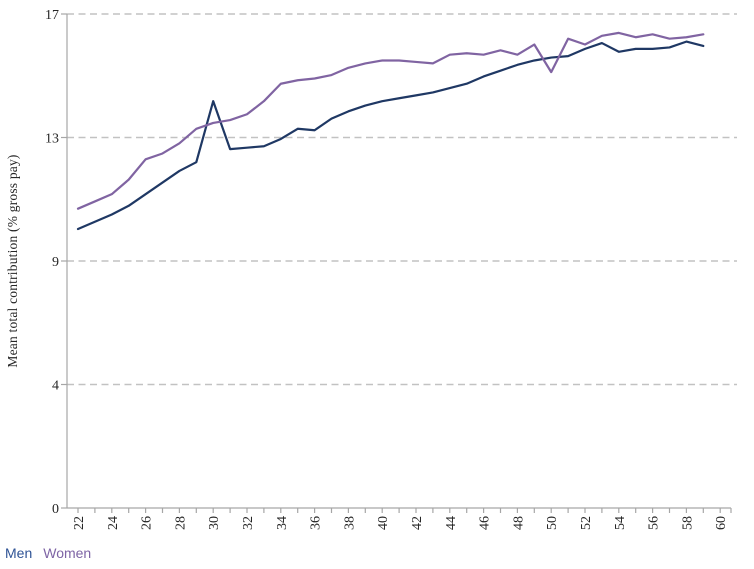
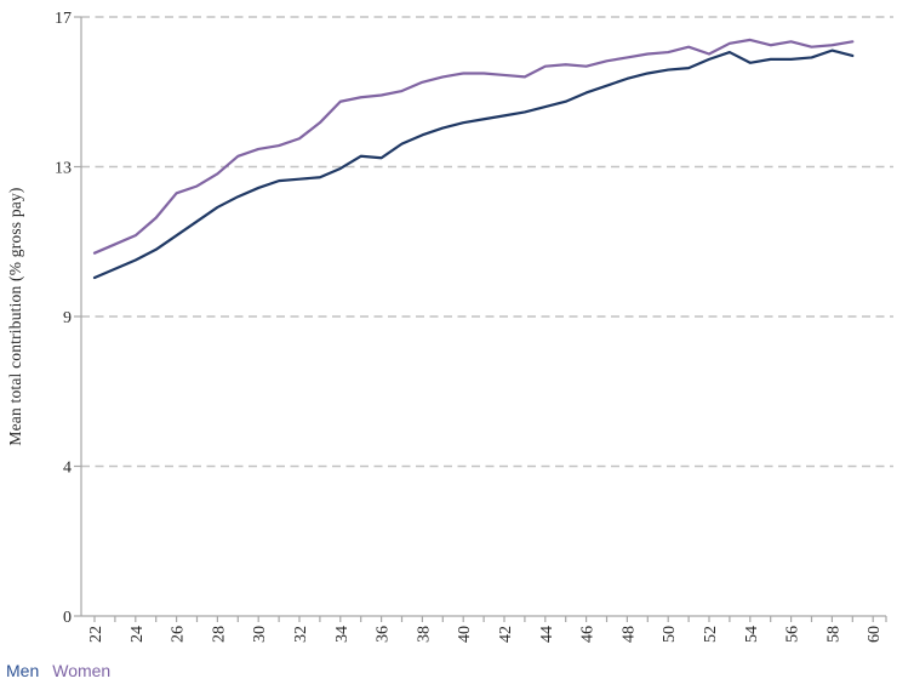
Men/30: 14.0 -> 12.2
Women/48: 15.6 -> 15.8
Women/50: 15.0 -> 16.0
